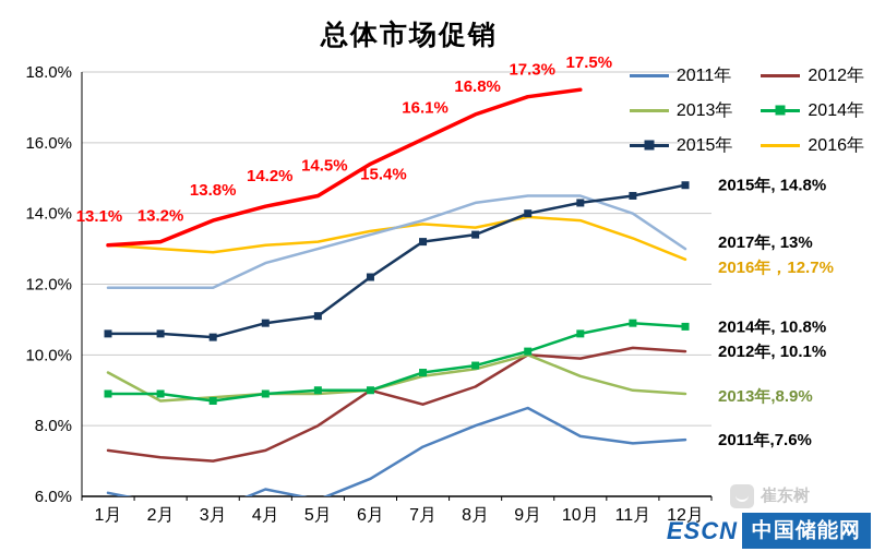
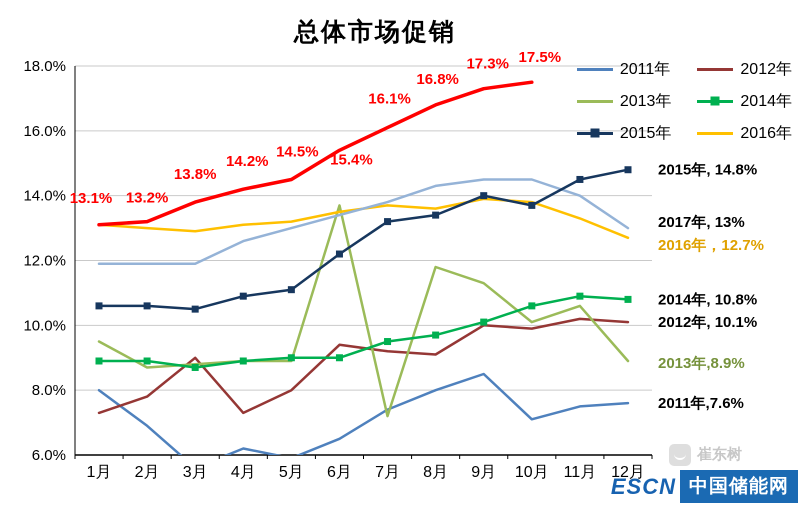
2011年/1月: 6.1% -> 8.0%
2011年/2月: 5.8% -> 6.9%
2012年/2月: 7.1% -> 7.8%
2012年/3月: 7.0% -> 9.0%
2012年/6月: 9.0% -> 9.4%
2013年/6月: 9.0% -> 13.7%
2012年/7月: 8.6% -> 9.2%
2013年/7月: 9.4% -> 7.2%
2013年/8月: 9.6% -> 11.8%
2013年/9月: 10.0% -> 11.3%
2011年/10月: 7.7% -> 7.1%
2013年/10月: 9.4% -> 10.1%
2015年/10月: 14.3% -> 13.7%
2013年/11月: 9.0% -> 10.6%
